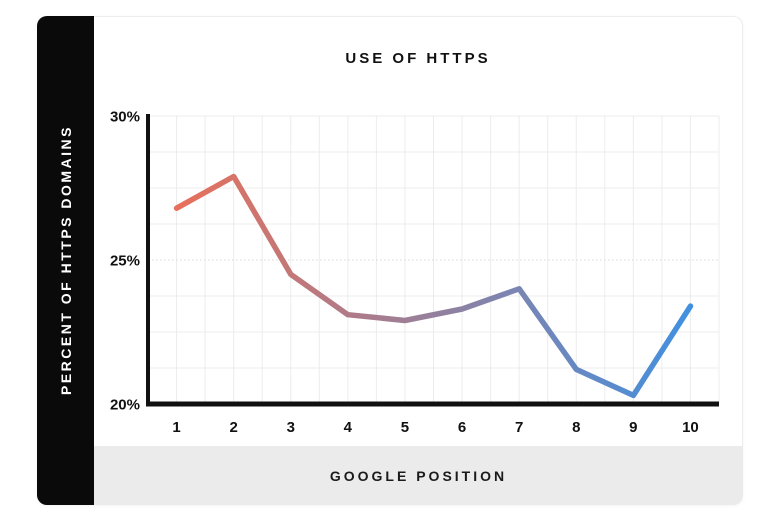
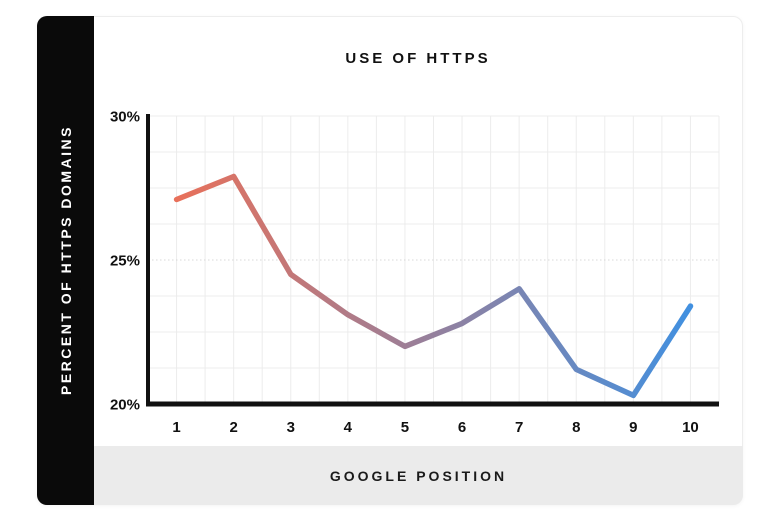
1: 26.8% -> 27.1%
5: 22.9% -> 22.0%
6: 23.3% -> 22.8%
